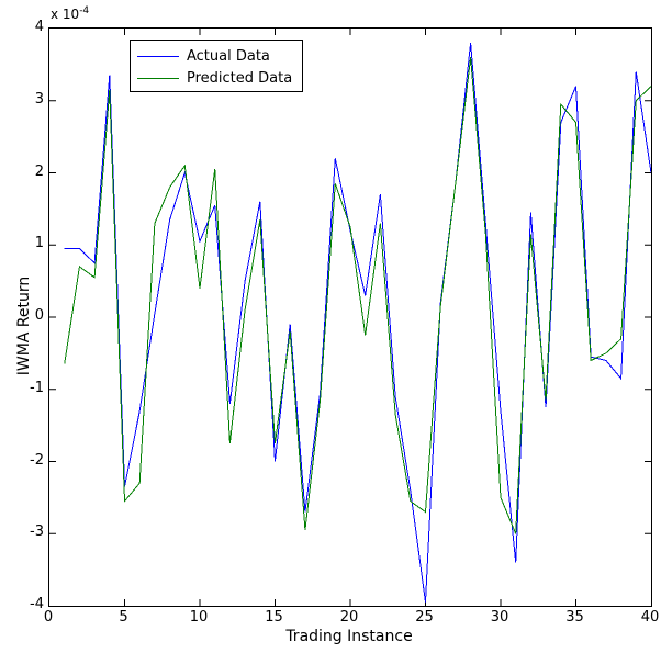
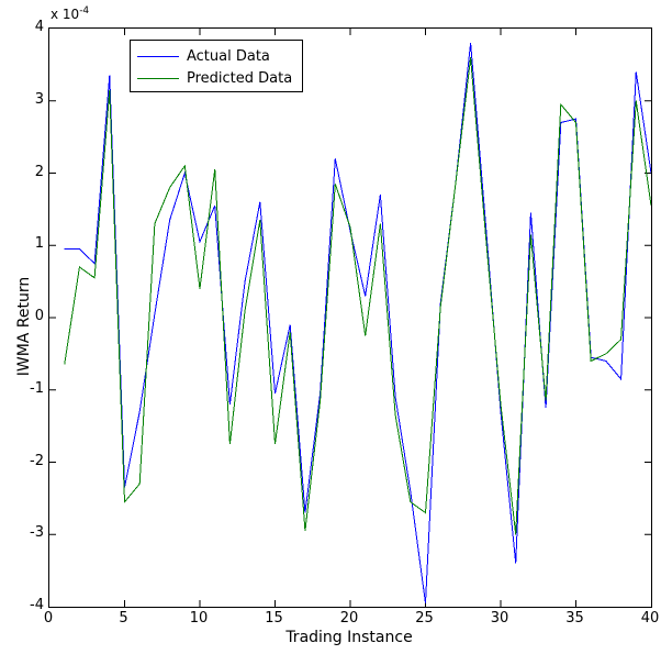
Actual Data/15: -2.0 -> -1.1
Predicted Data/30: -2.5 -> -1.2
Actual Data/35: 3.2 -> 2.8
Predicted Data/40: 3.2 -> 1.6
